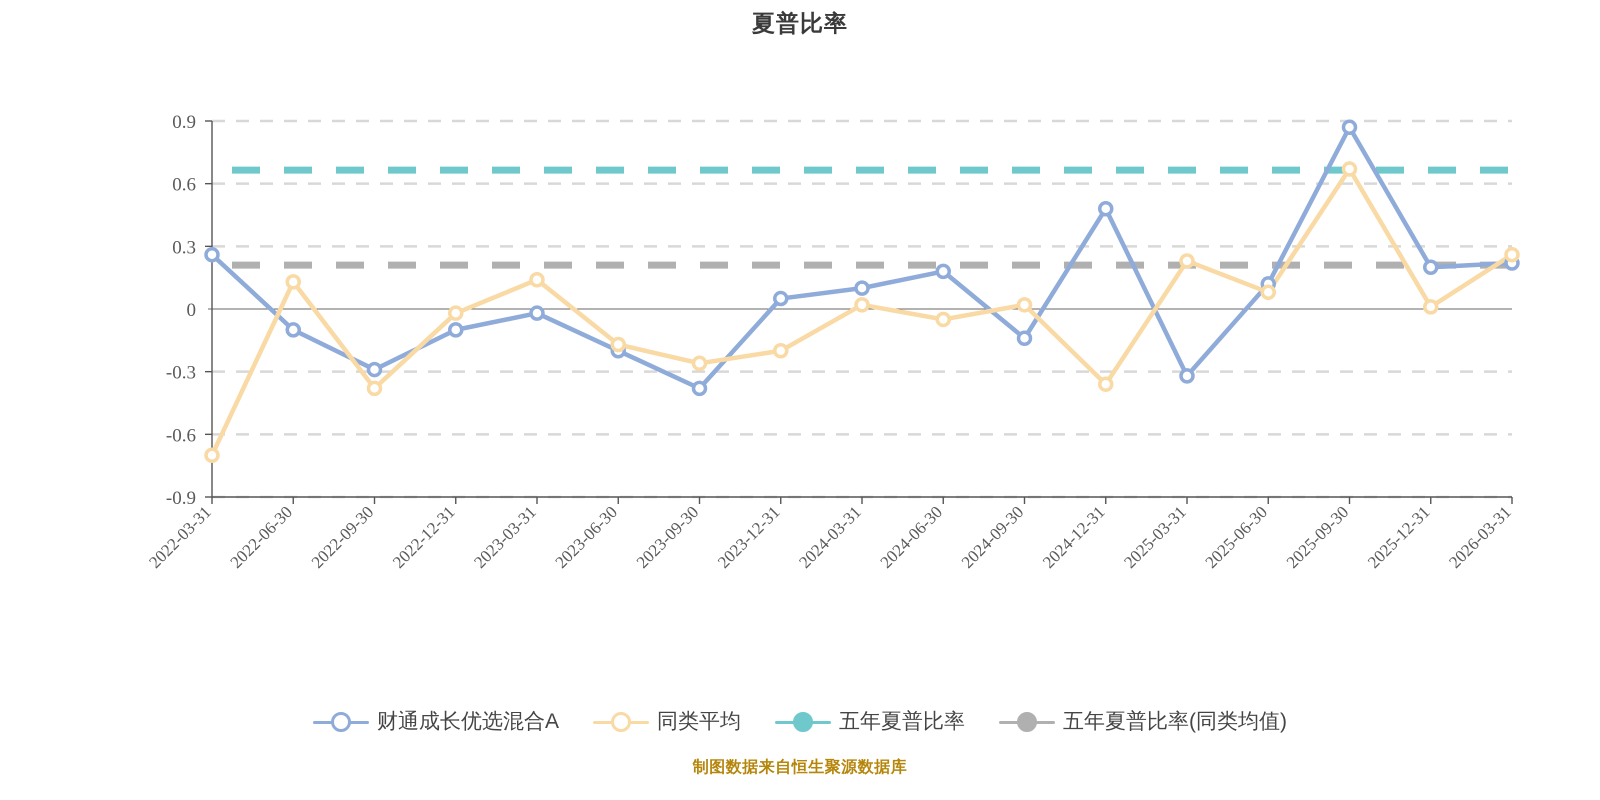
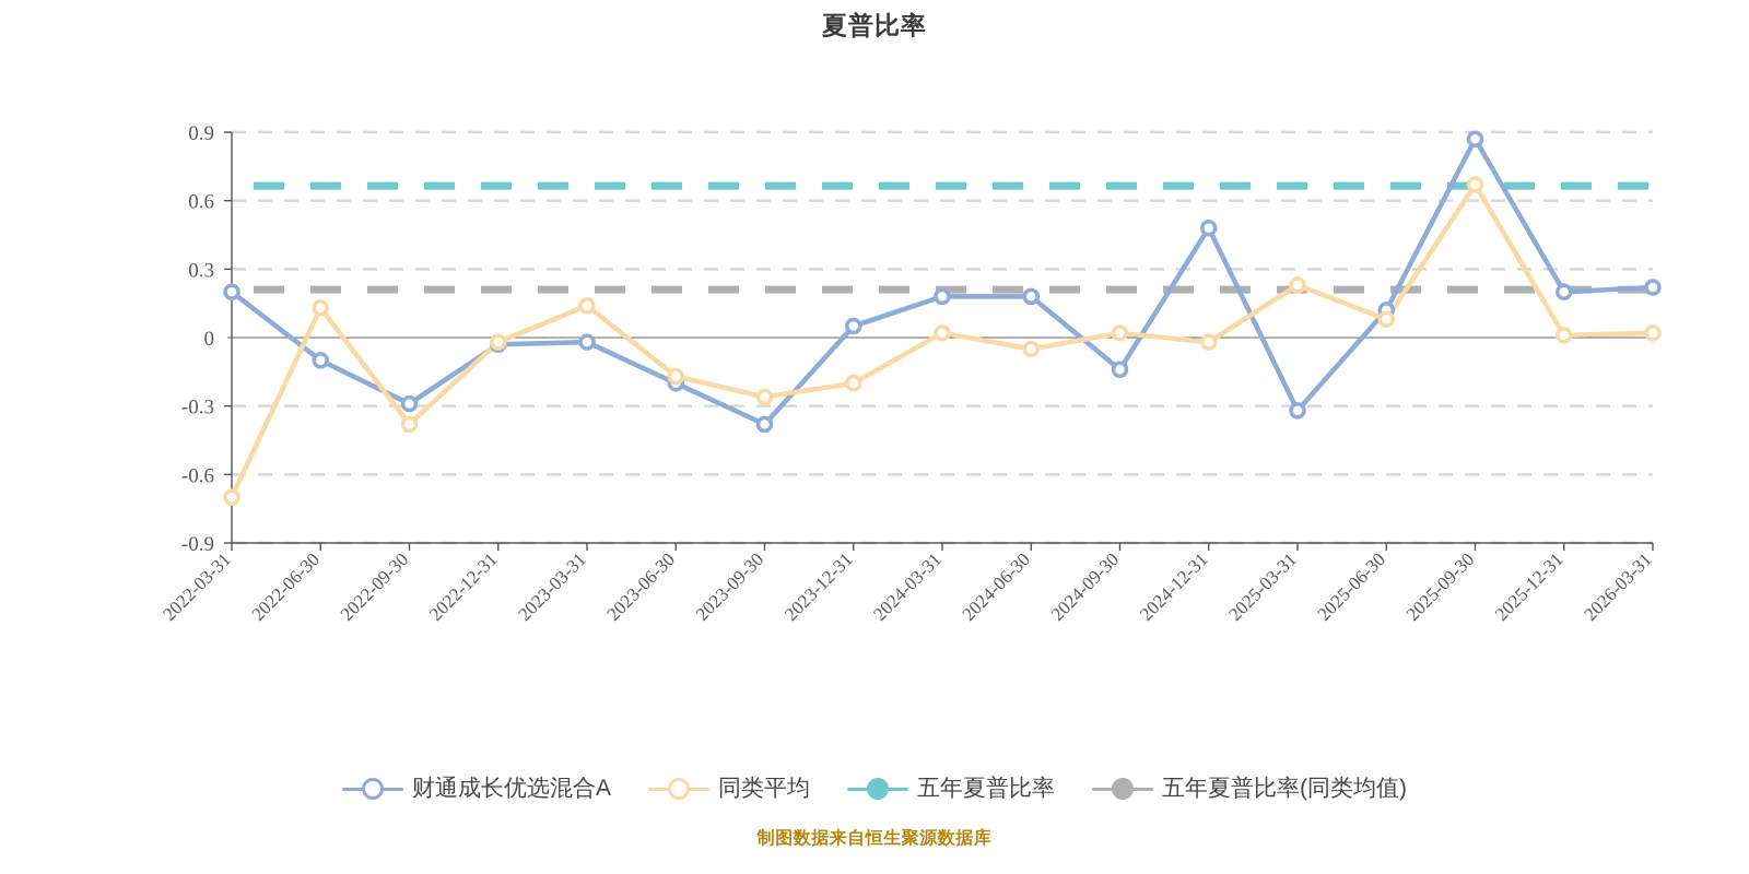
财通成长优选混合A/2022-03-31: 0.26 -> 0.20
财通成长优选混合A/2022-12-31: -0.10 -> -0.03
财通成长优选混合A/2024-03-31: 0.10 -> 0.18
同类平均/2024-12-31: -0.36 -> -0.02
同类平均/2026-03-31: 0.26 -> 0.02
